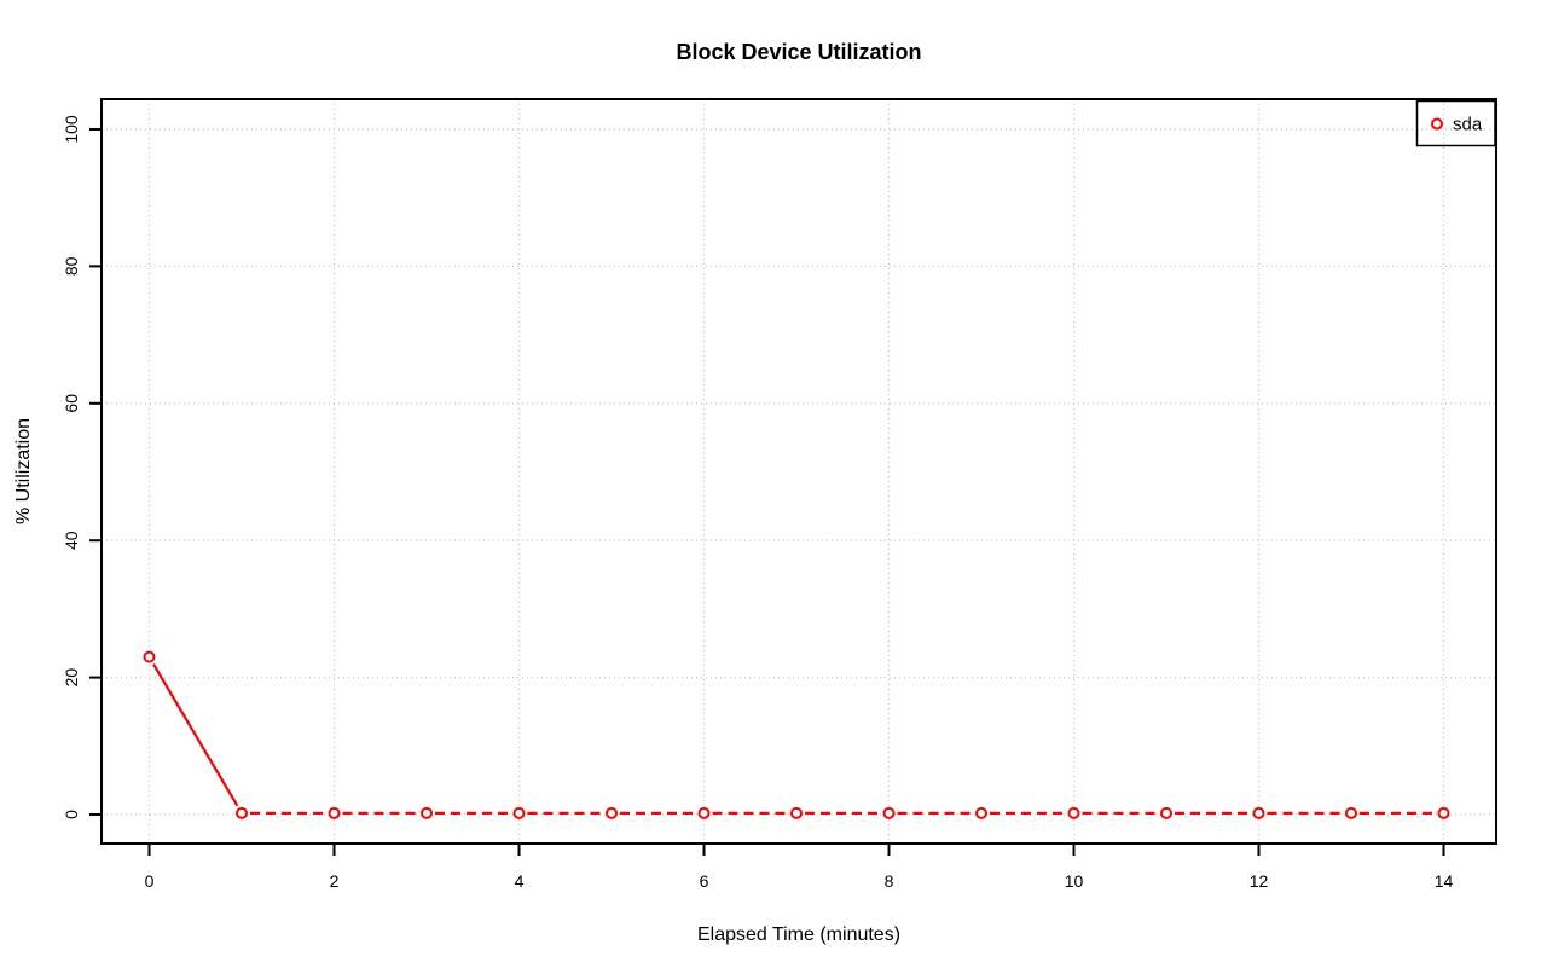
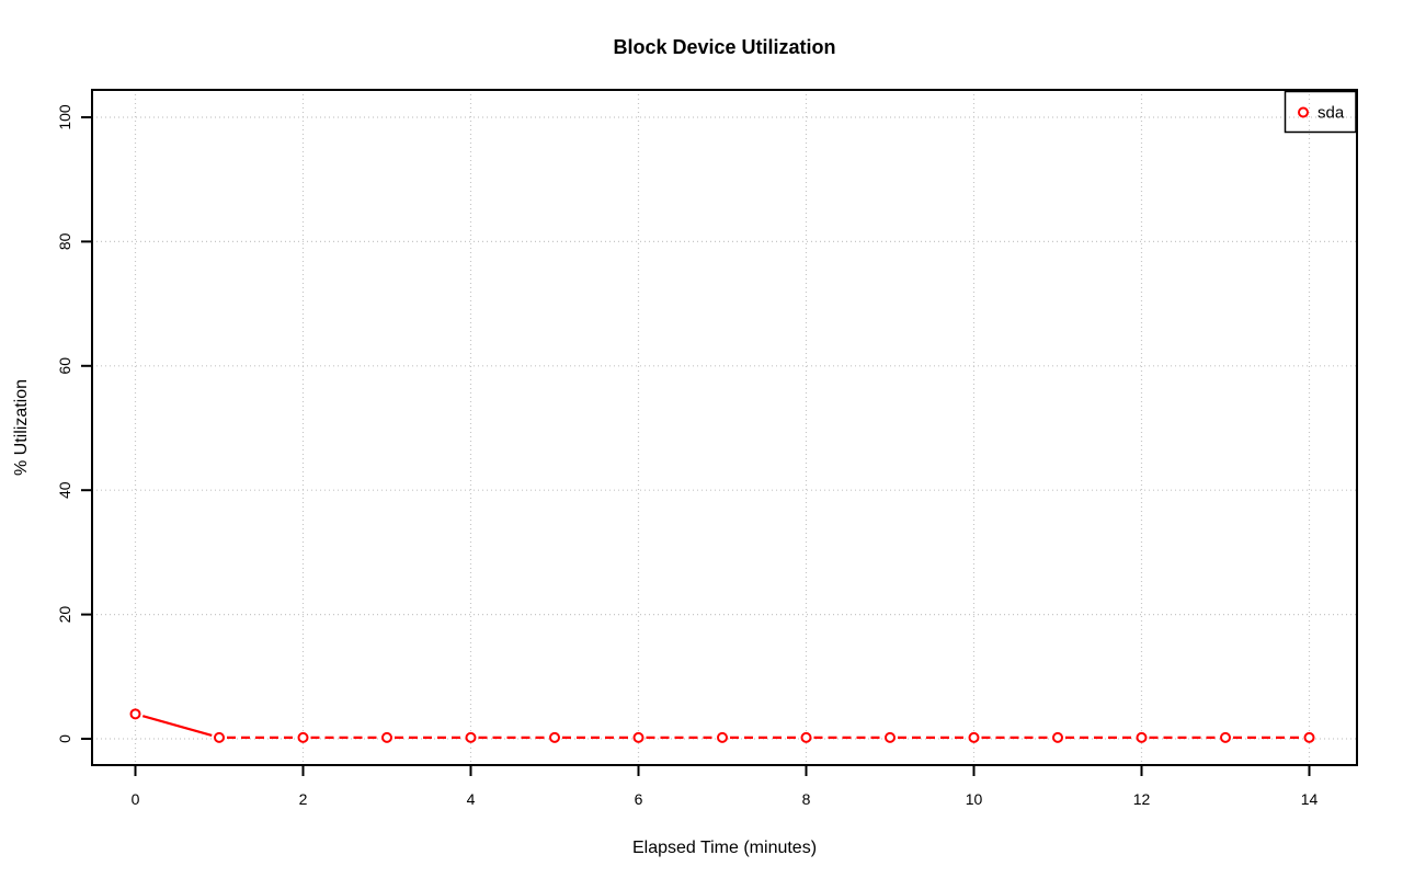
0: 23 -> 4
